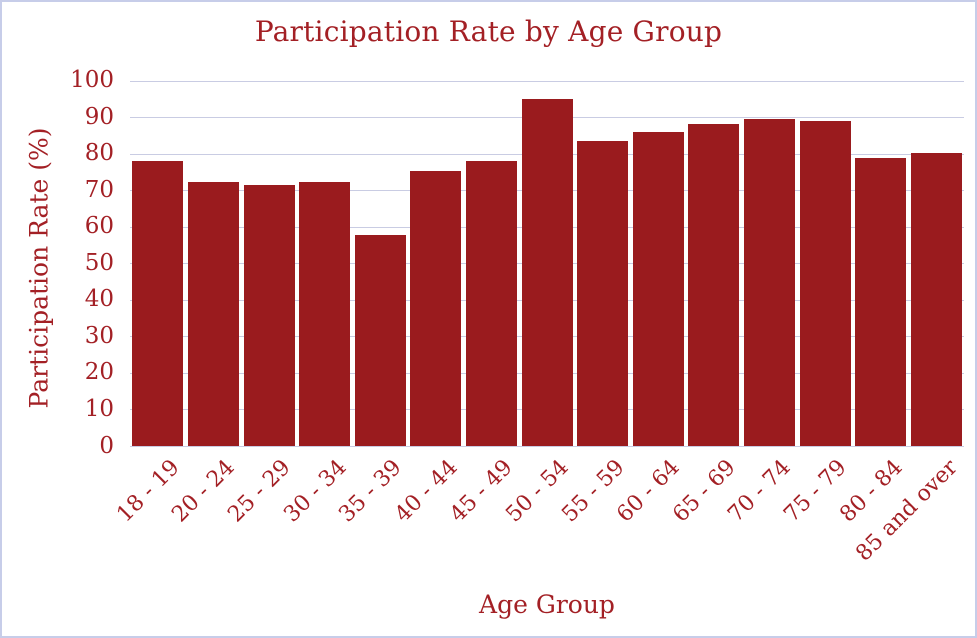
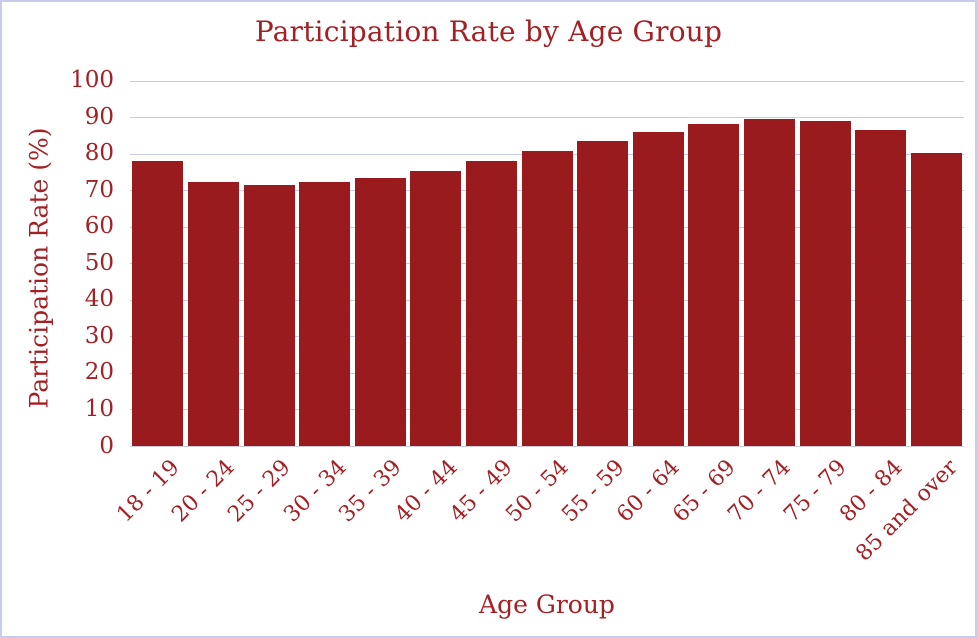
35 - 39: 58 -> 73
50 - 54: 95 -> 81
80 - 84: 79 -> 87
